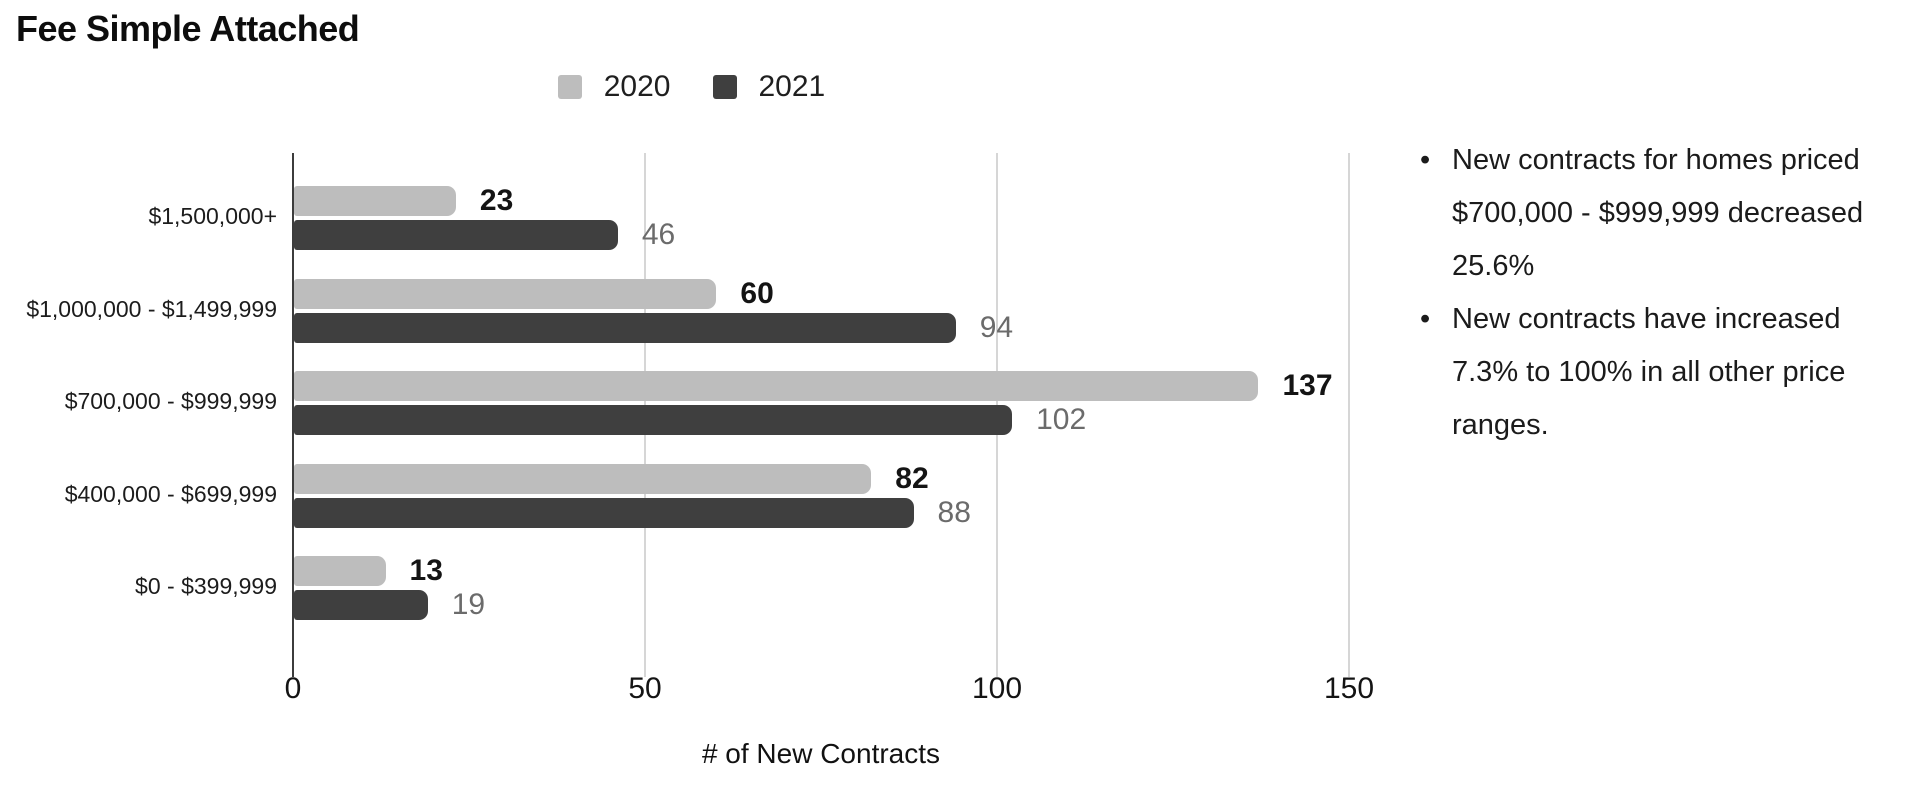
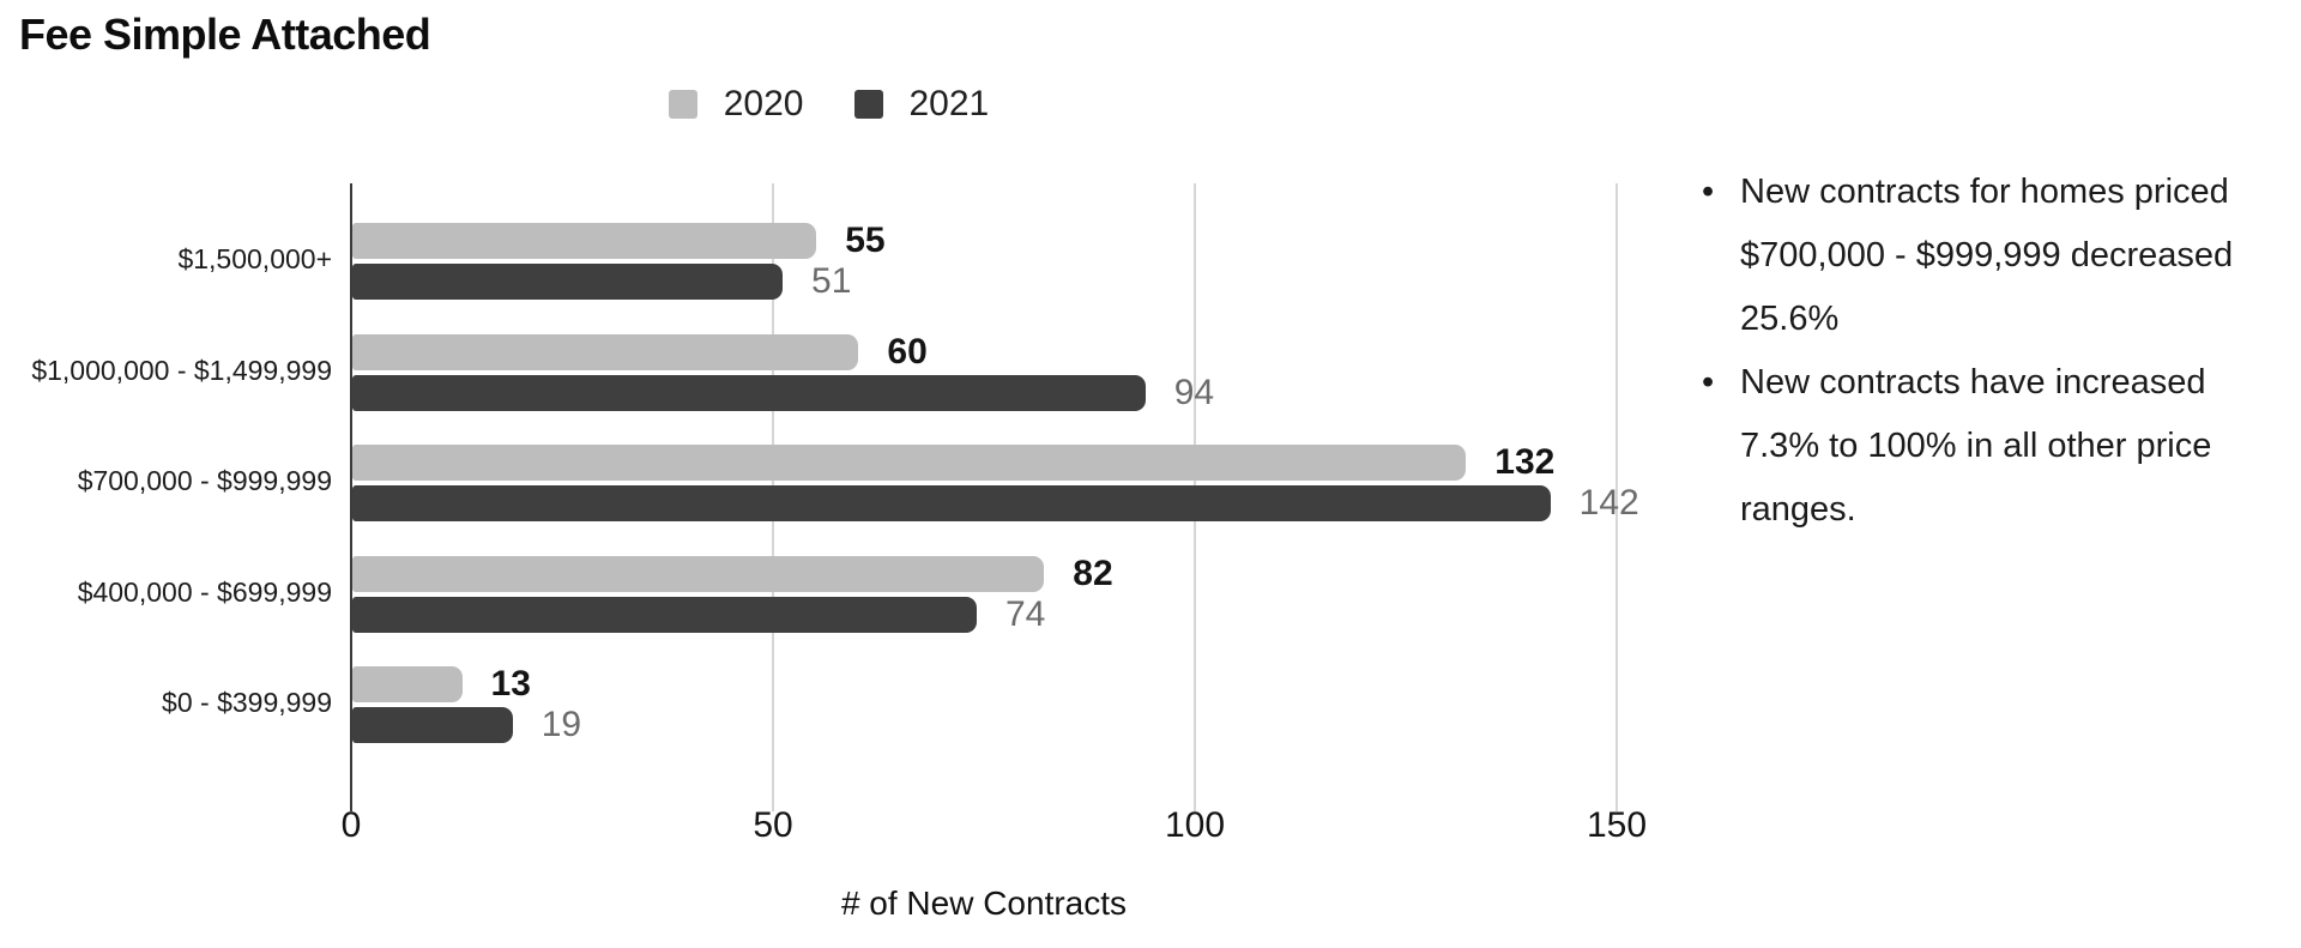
2020/$1,500,000+: 23 -> 55
2021/$1,500,000+: 46 -> 51
2020/$700,000 - $999,999: 137 -> 132
2021/$700,000 - $999,999: 102 -> 142
2021/$400,000 - $699,999: 88 -> 74
